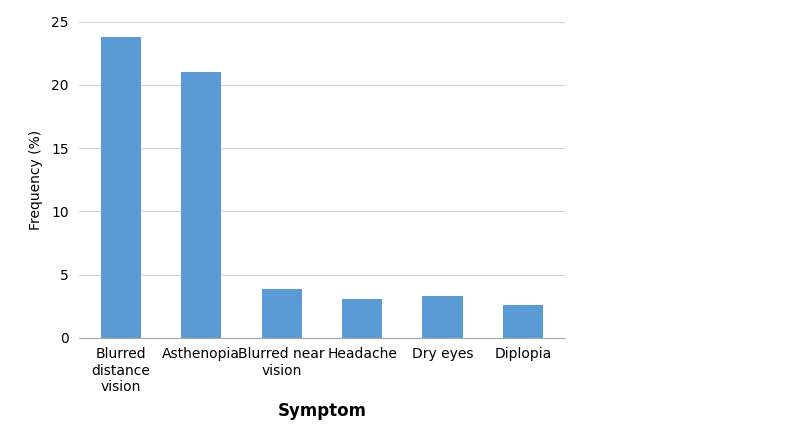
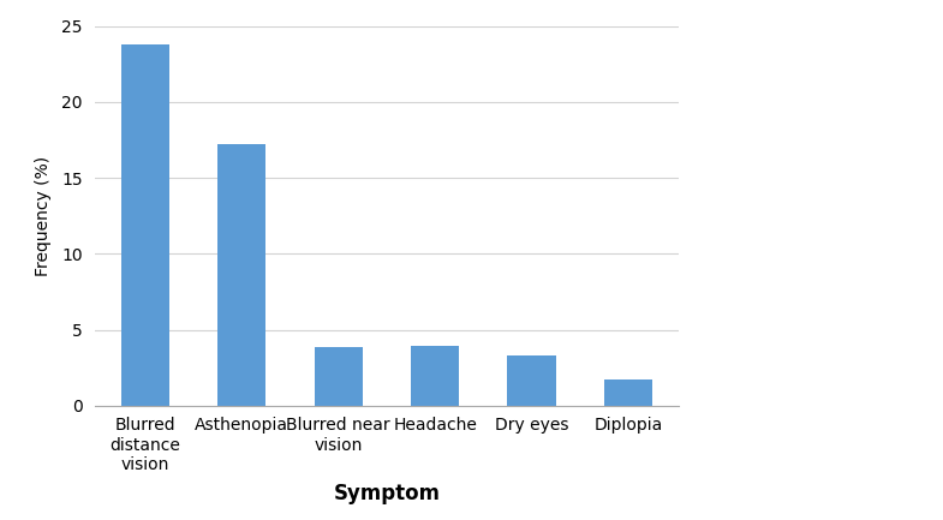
Asthenopia: 21.0 -> 17.2
Headache: 3.1 -> 3.9
Diplopia: 2.6 -> 1.8
